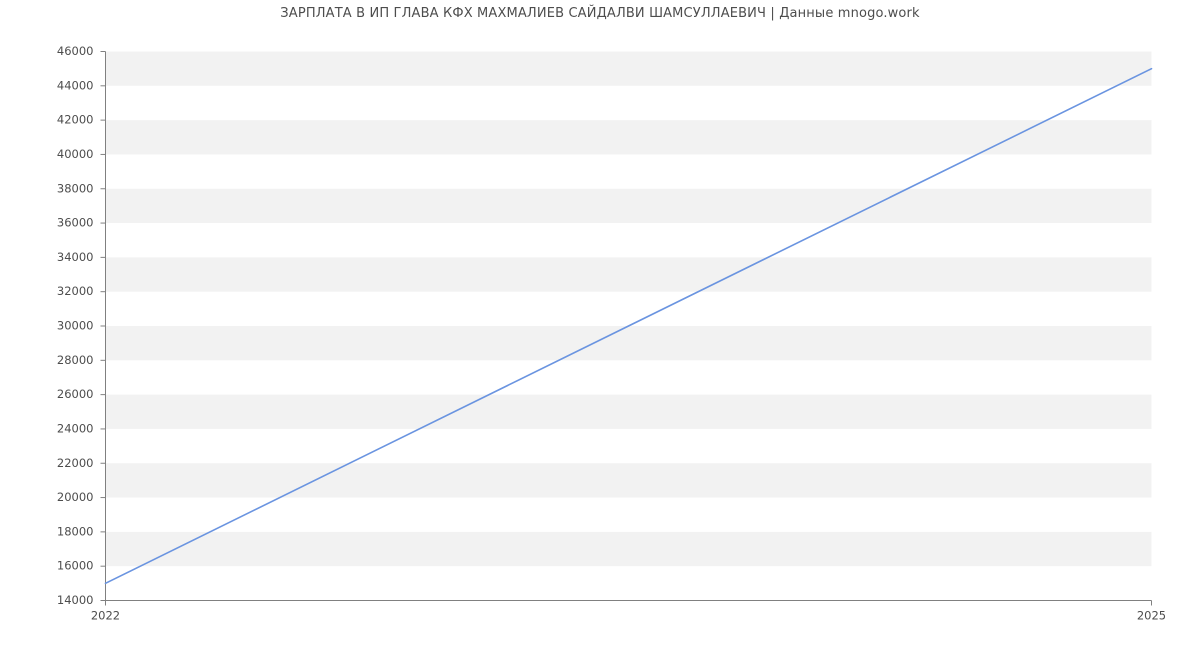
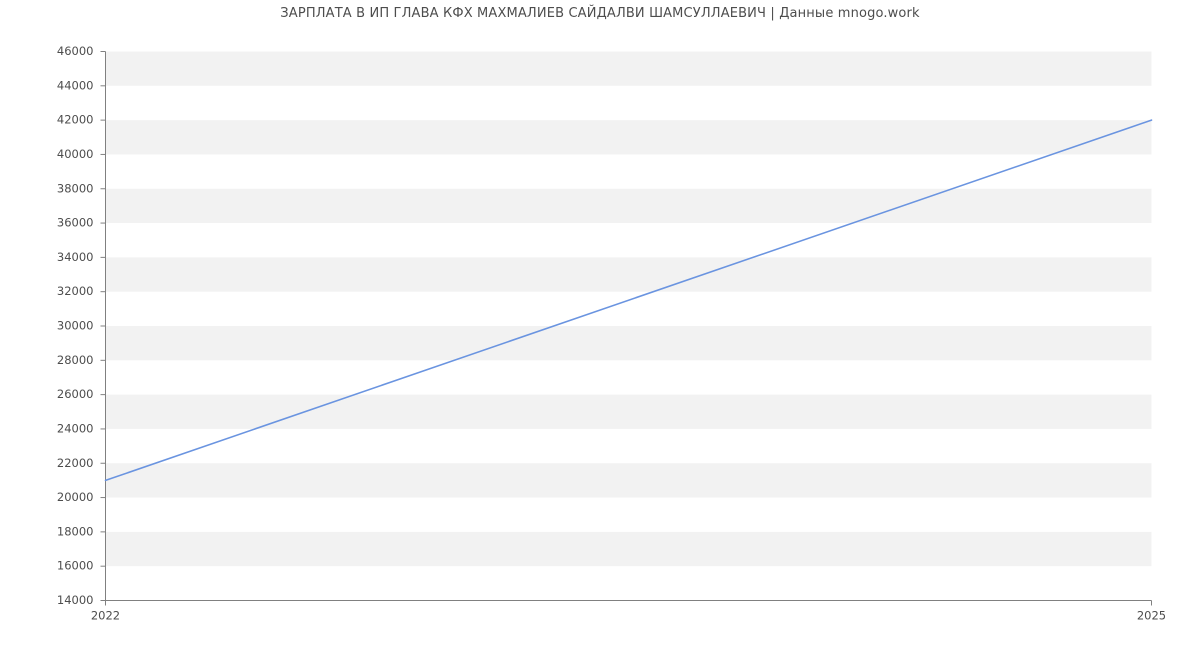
2022: 15000 -> 21000
2025: 45000 -> 42000
